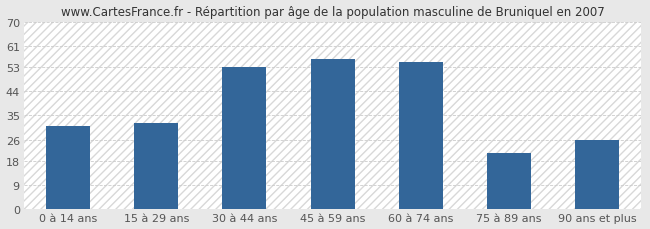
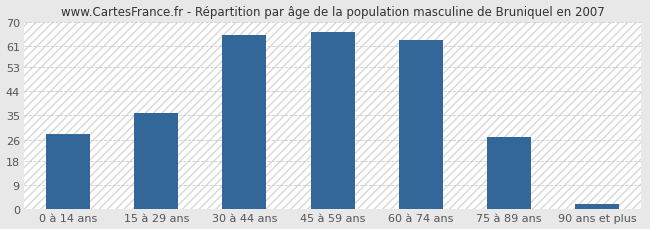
0 à 14 ans: 31 -> 28
15 à 29 ans: 32 -> 36
30 à 44 ans: 53 -> 65
45 à 59 ans: 56 -> 66
60 à 74 ans: 55 -> 63
75 à 89 ans: 21 -> 27
90 ans et plus: 26 -> 2
